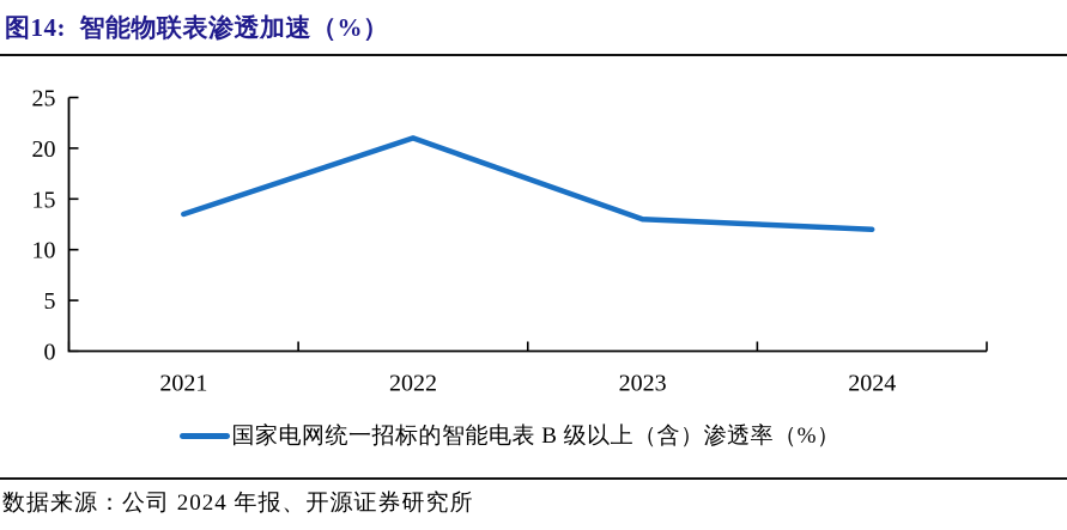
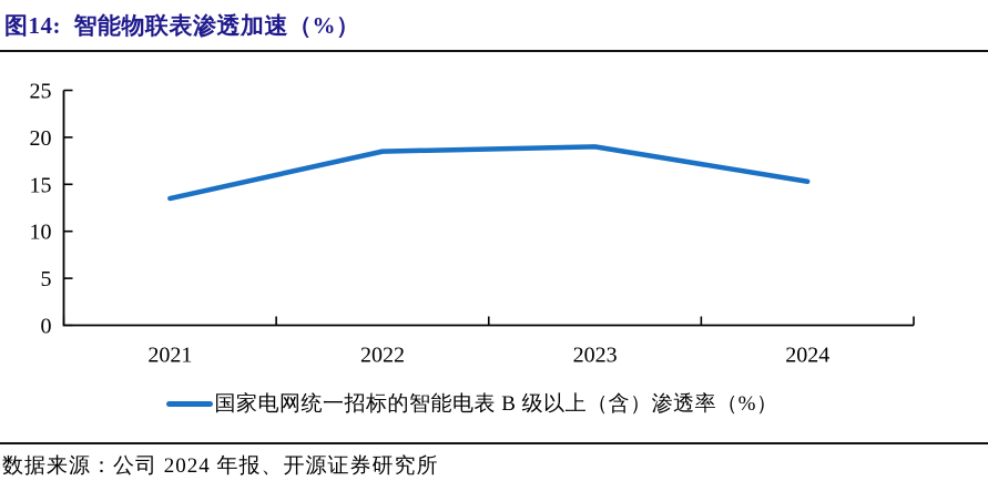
2022: 21 -> 18
2023: 13 -> 19
2024: 12 -> 15
